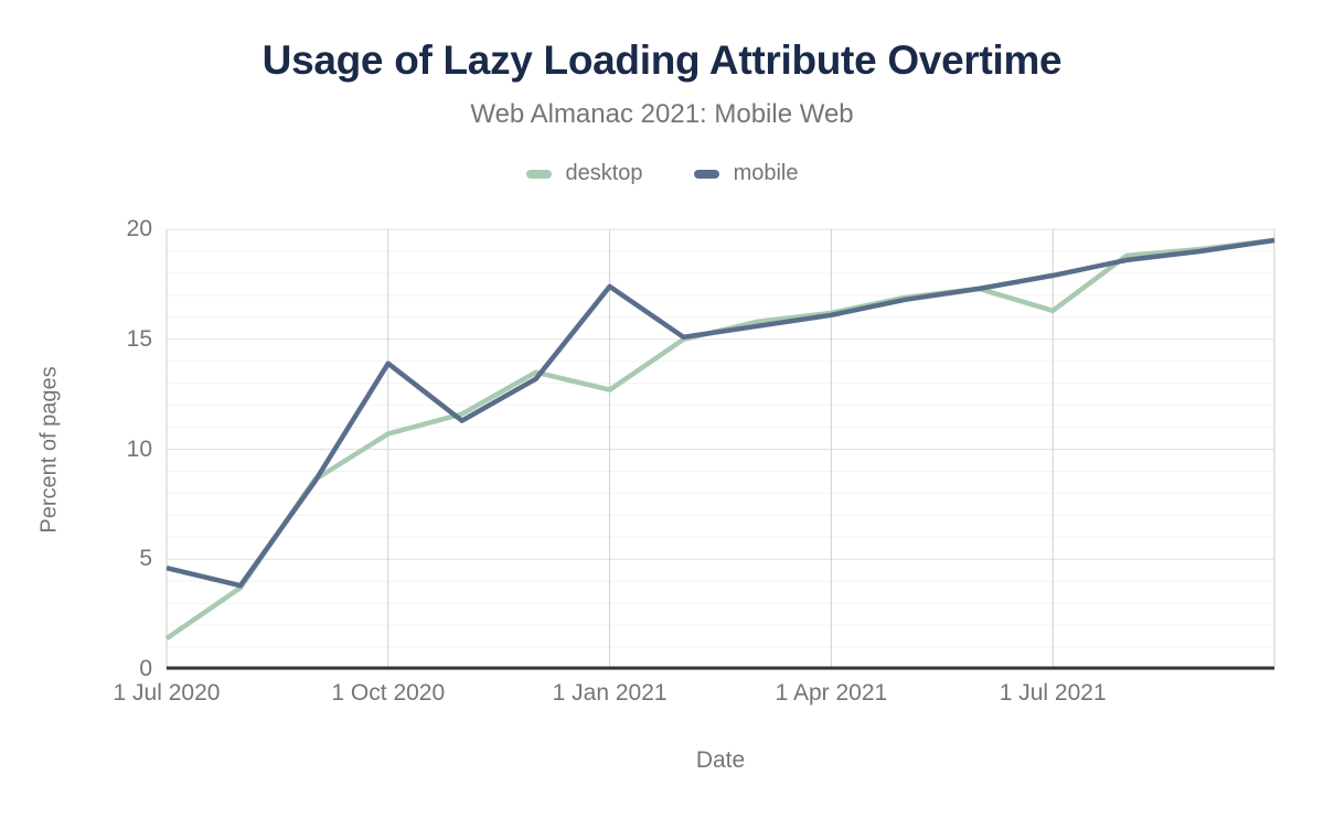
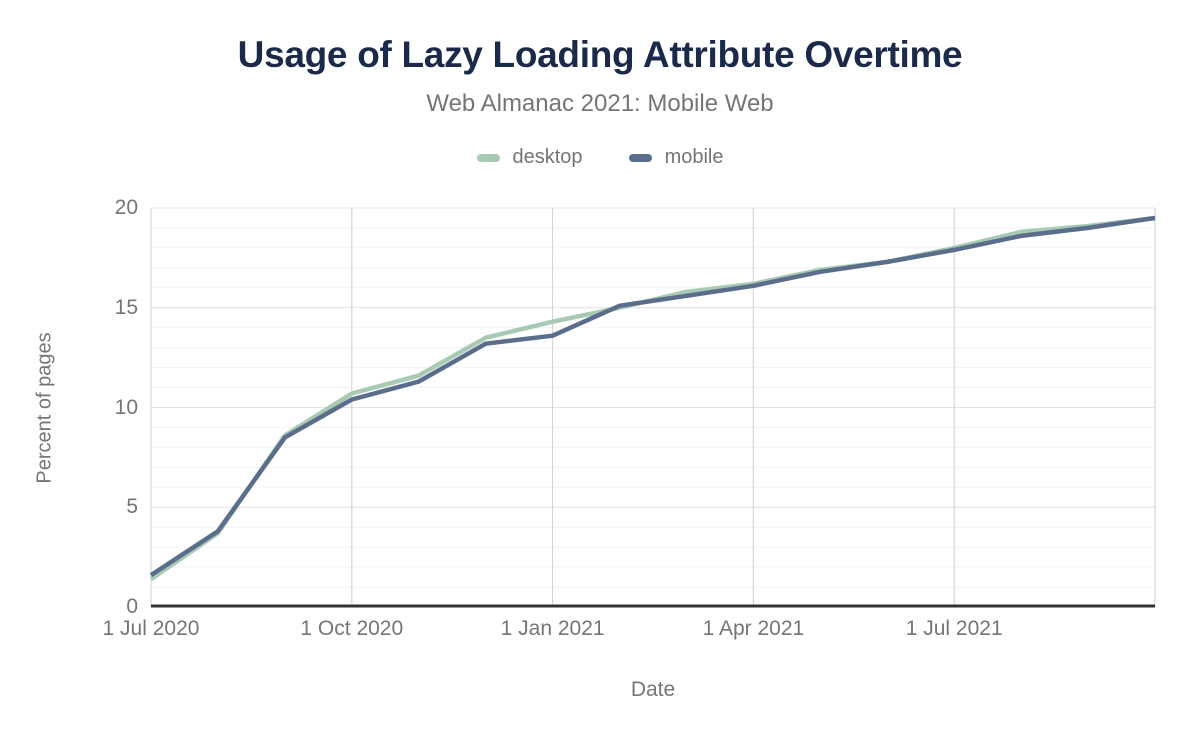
mobile/1 Jul 2020: 4.6 -> 1.6
mobile/1 Oct 2020: 13.9 -> 10.4
desktop/1 Jan 2021: 12.7 -> 14.3
mobile/1 Jan 2021: 17.4 -> 13.6
desktop/1 Jul 2021: 16.3 -> 18.0
